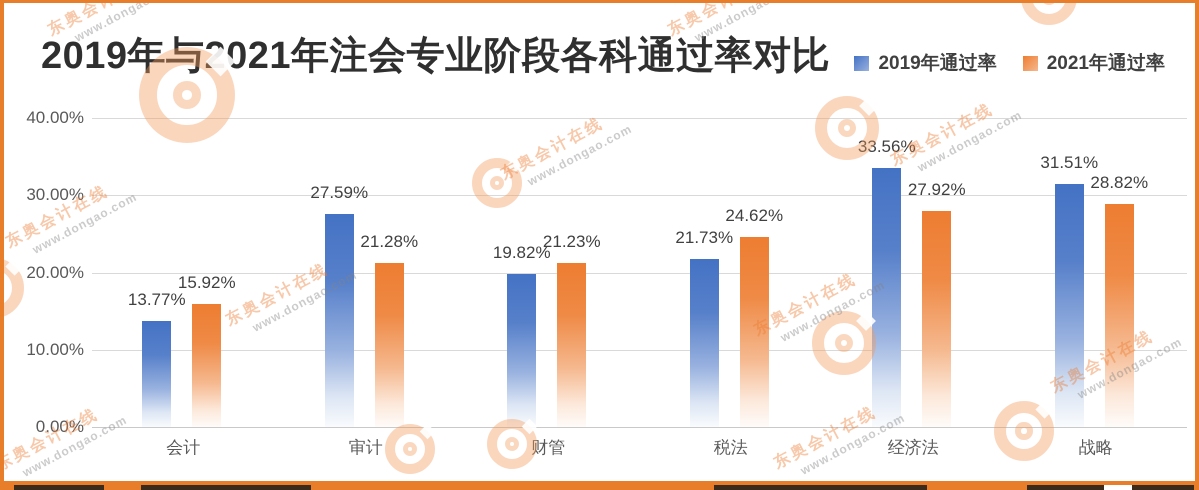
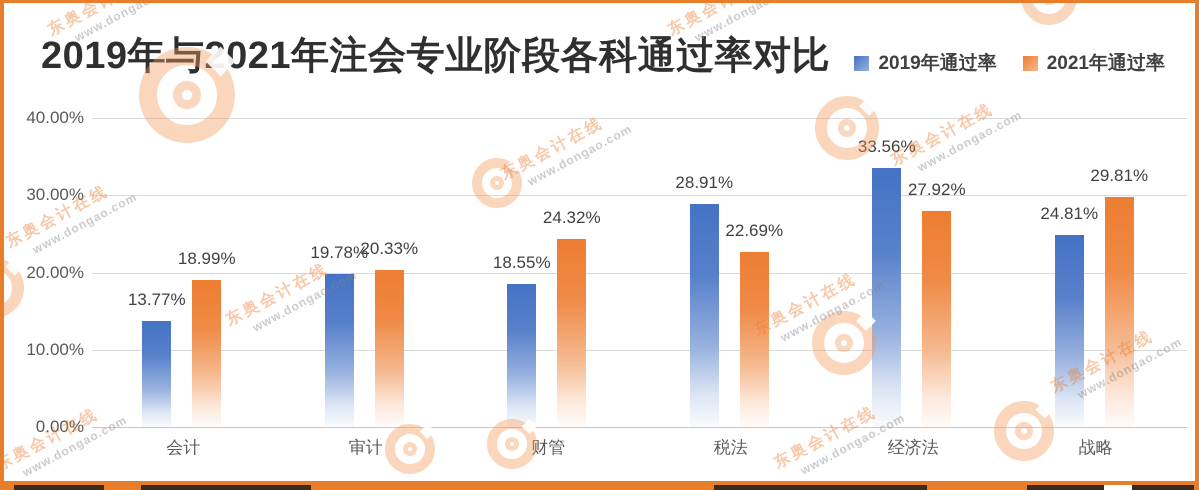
2021年通过率/会计: 15.92% -> 18.99%
2019年通过率/审计: 27.59% -> 19.78%
2021年通过率/审计: 21.28% -> 20.33%
2019年通过率/财管: 19.82% -> 18.55%
2021年通过率/财管: 21.23% -> 24.32%
2019年通过率/税法: 21.73% -> 28.91%
2021年通过率/税法: 24.62% -> 22.69%
2019年通过率/战略: 31.51% -> 24.81%
2021年通过率/战略: 28.82% -> 29.81%
